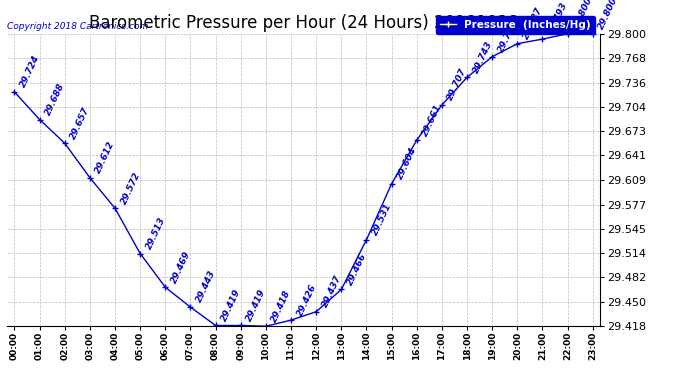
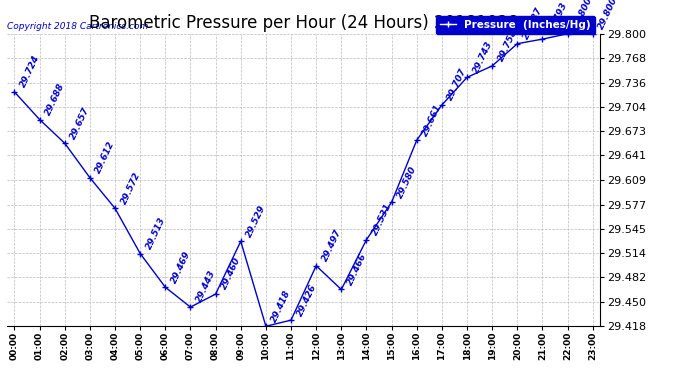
08:00: 29.419 -> 29.460
09:00: 29.419 -> 29.529
12:00: 29.437 -> 29.497
15:00: 29.604 -> 29.580
19:00: 29.770 -> 29.758
